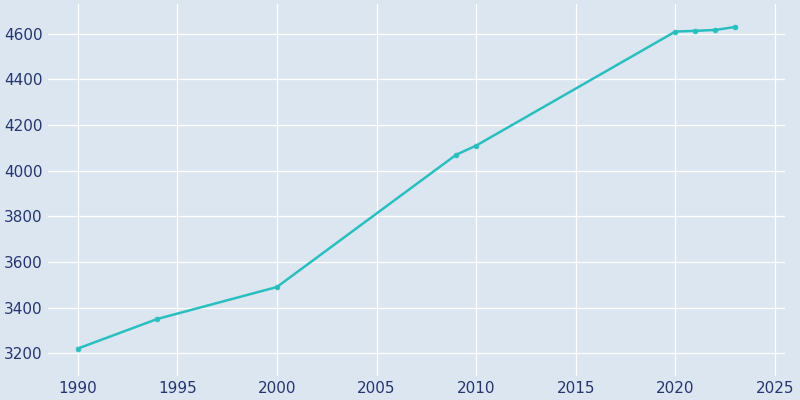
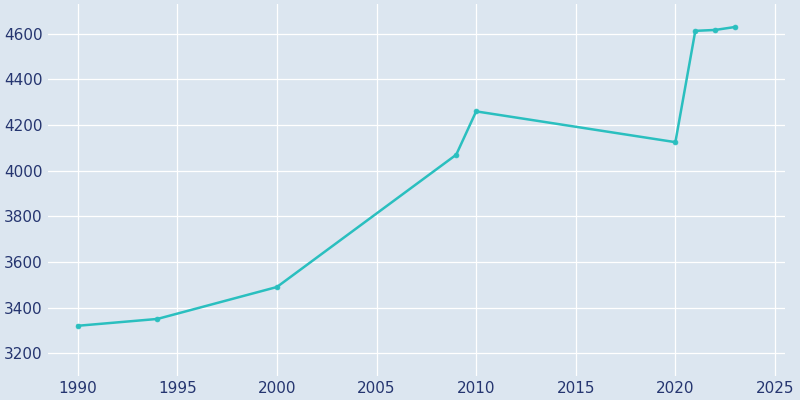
1990: 3220 -> 3320
2010: 4110 -> 4260
2020: 4610 -> 4125
